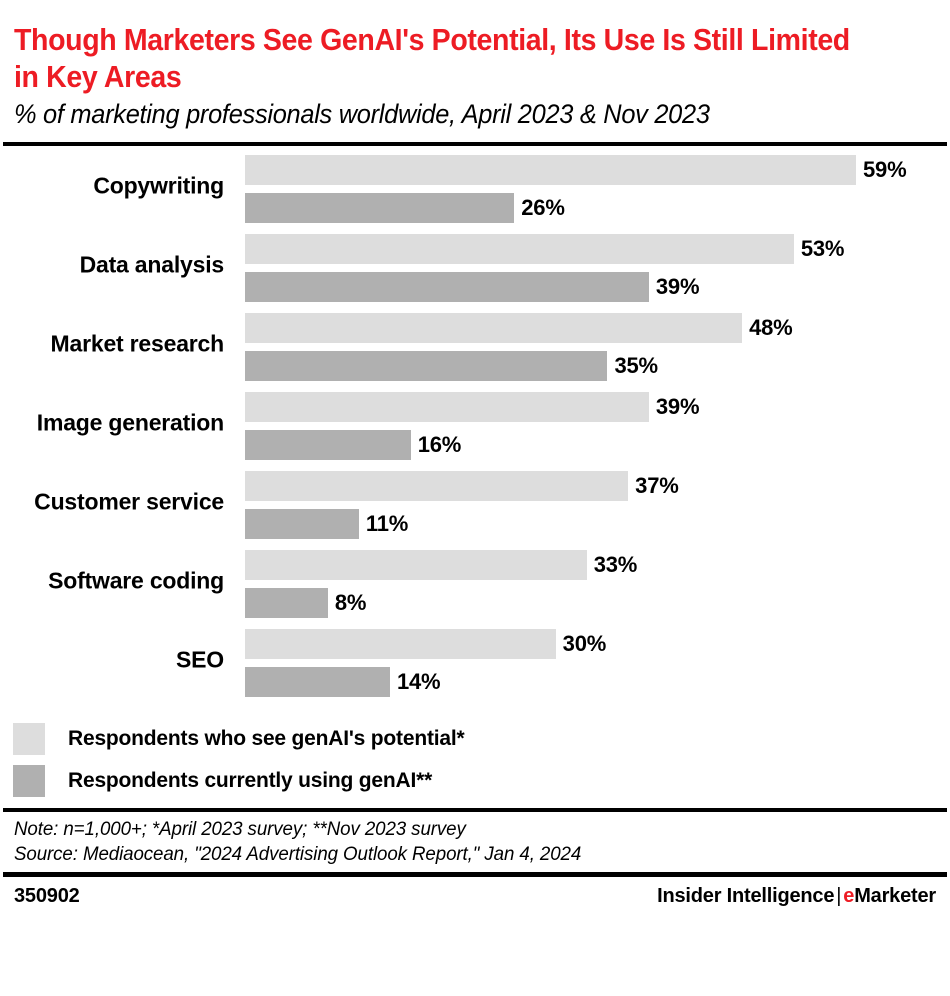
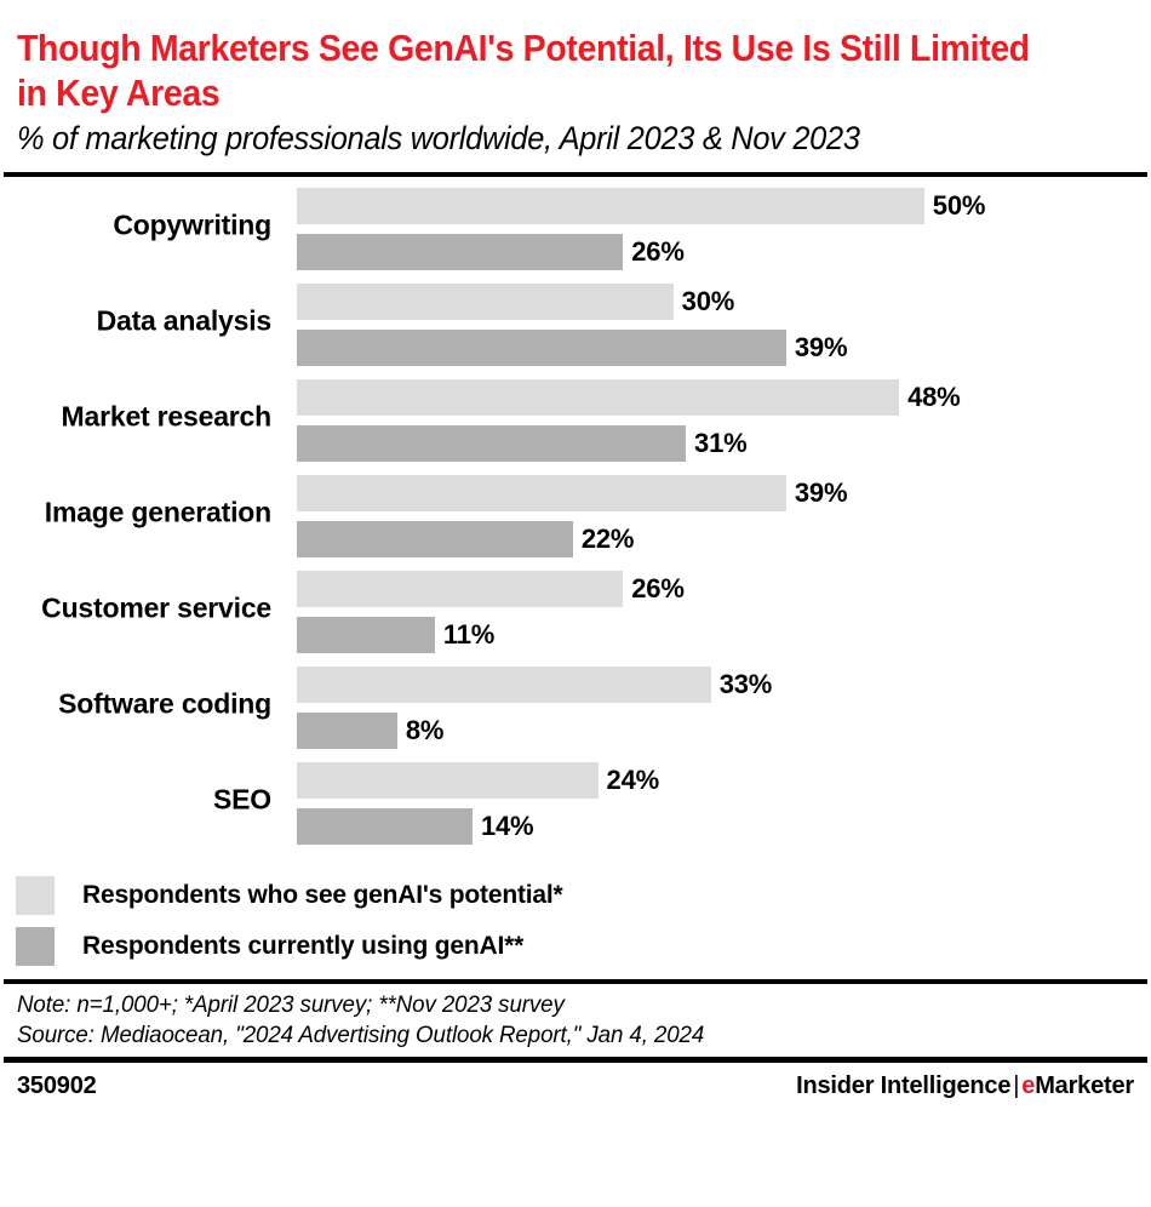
Respondents who see genAI's potential*/Copywriting: 59% -> 50%
Respondents who see genAI's potential*/Data analysis: 53% -> 30%
Respondents currently using genAI**/Market research: 35% -> 31%
Respondents currently using genAI**/Image generation: 16% -> 22%
Respondents who see genAI's potential*/Customer service: 37% -> 26%
Respondents who see genAI's potential*/SEO: 30% -> 24%
